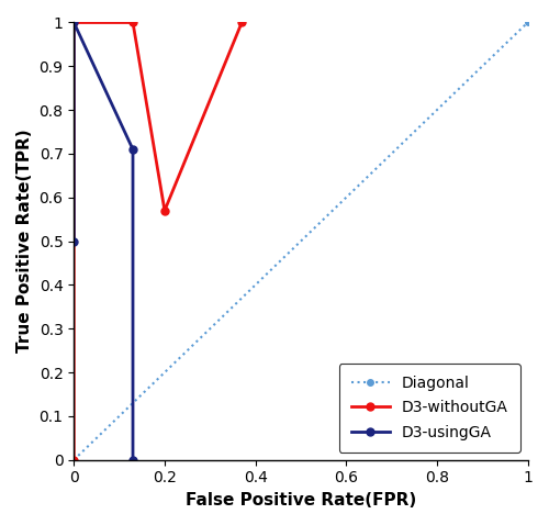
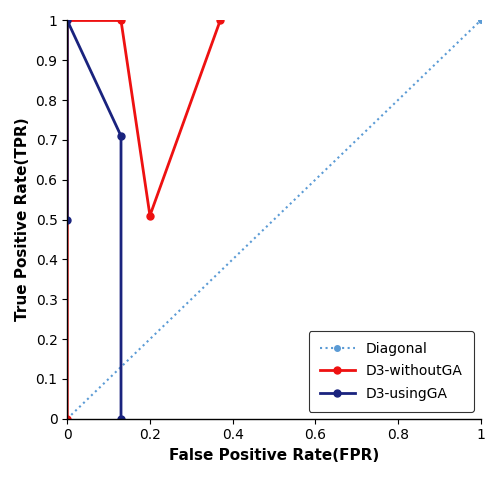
D3-withoutGA/0.2: 0.57 -> 0.51
